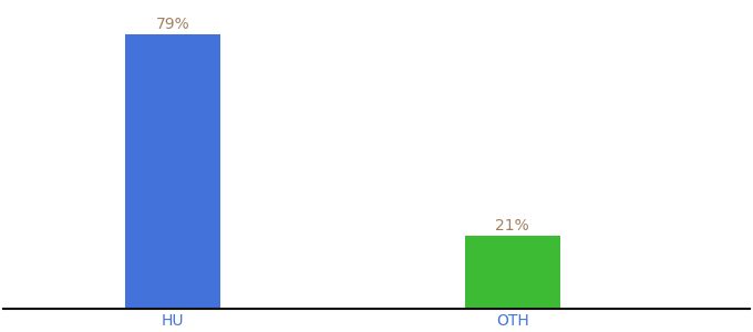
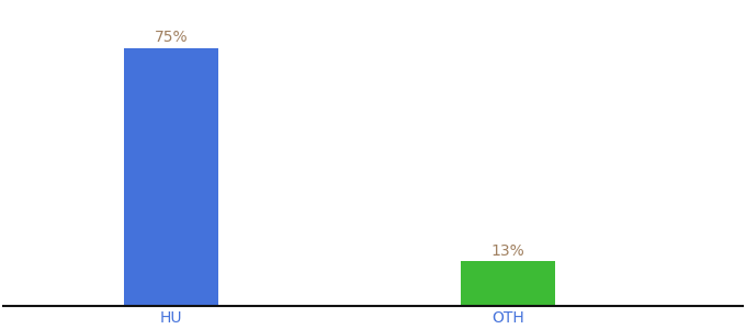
HU: 79% -> 75%
OTH: 21% -> 13%
